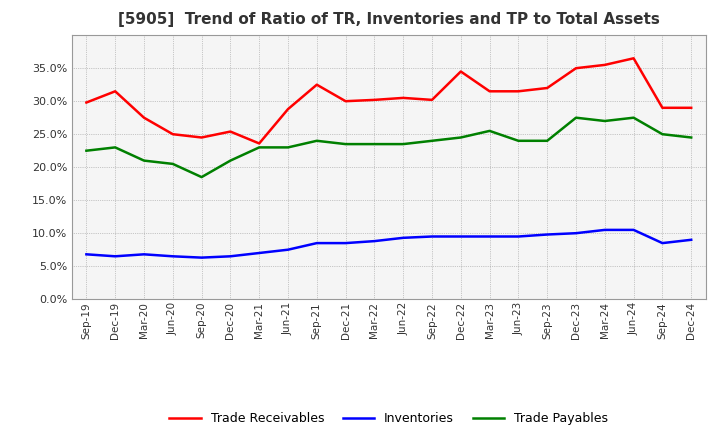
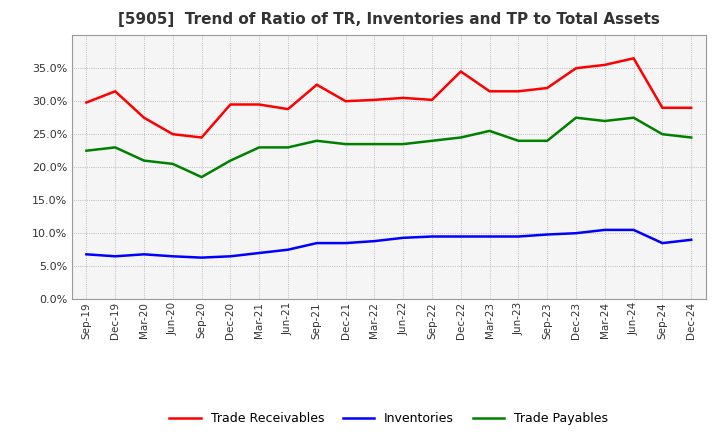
Trade Receivables/Dec-20: 25.4% -> 29.5%
Trade Receivables/Mar-21: 23.6% -> 29.5%
